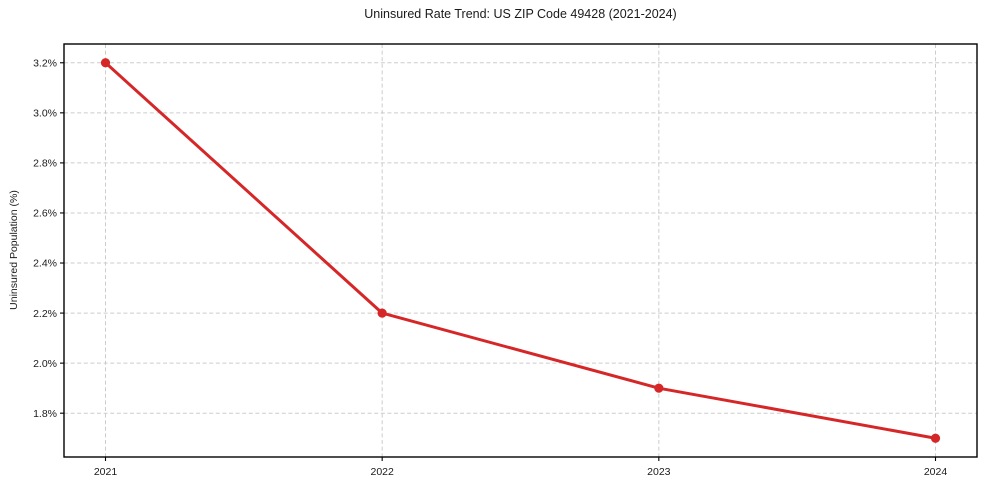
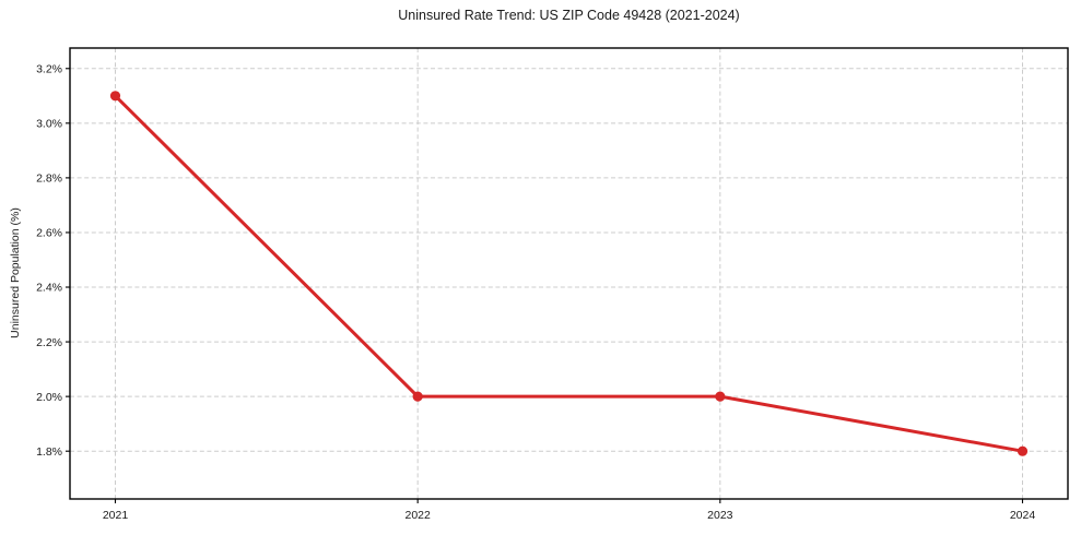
2021: 3.2% -> 3.1%
2022: 2.2% -> 2.0%
2023: 1.9% -> 2.0%
2024: 1.7% -> 1.8%
